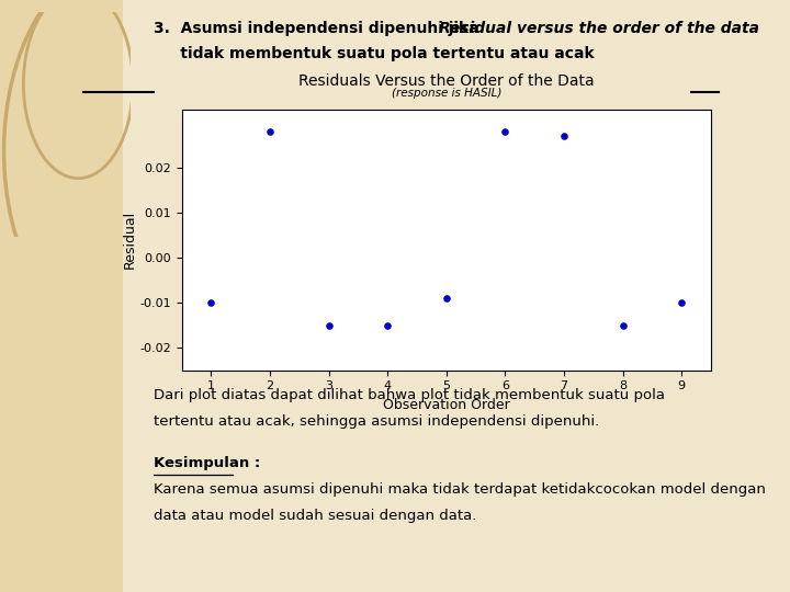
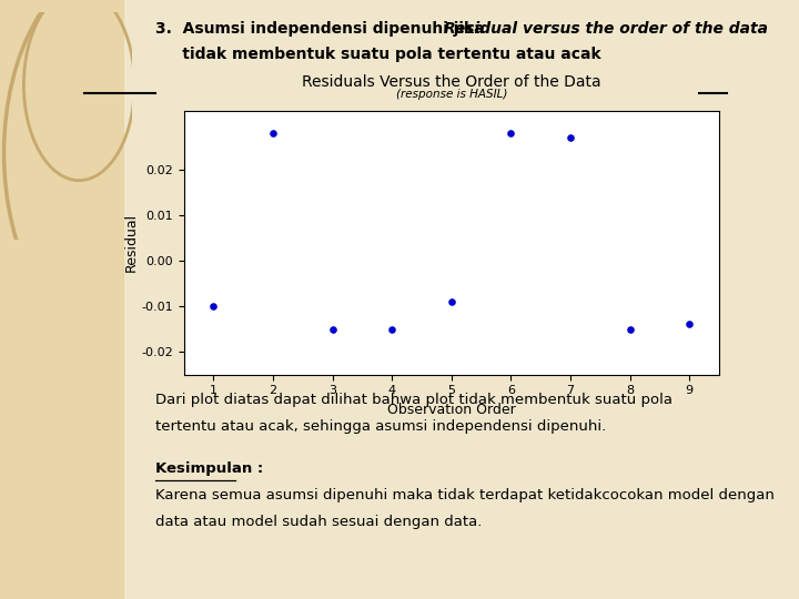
9: -0.010 -> -0.014
